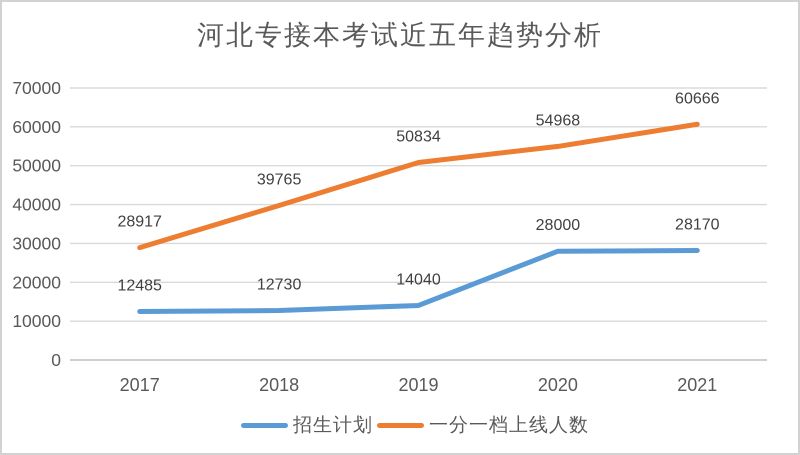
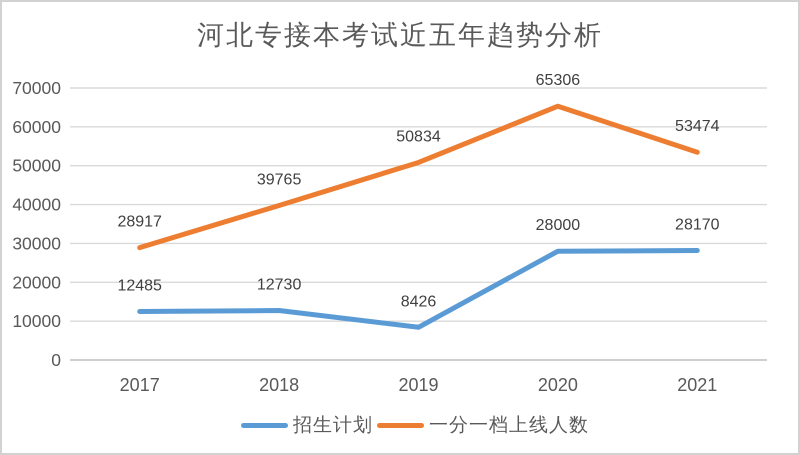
招生计划/2019: 14040 -> 8426
一分一档上线人数/2020: 54968 -> 65306
一分一档上线人数/2021: 60666 -> 53474
